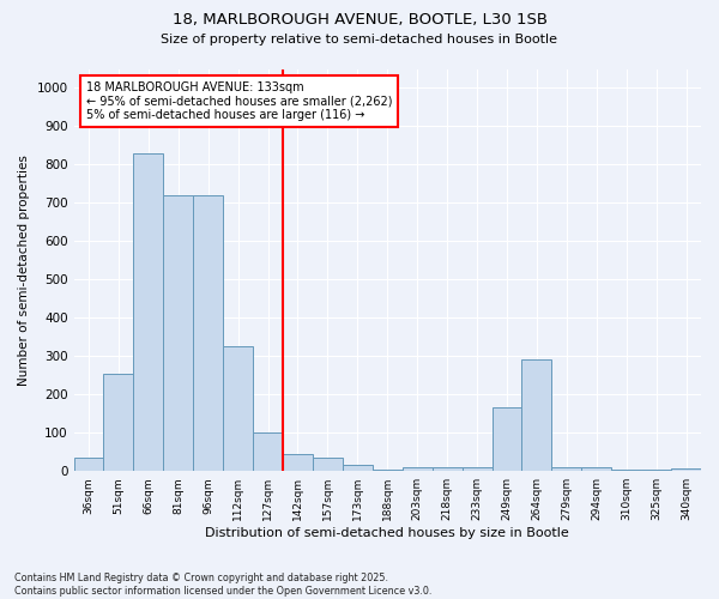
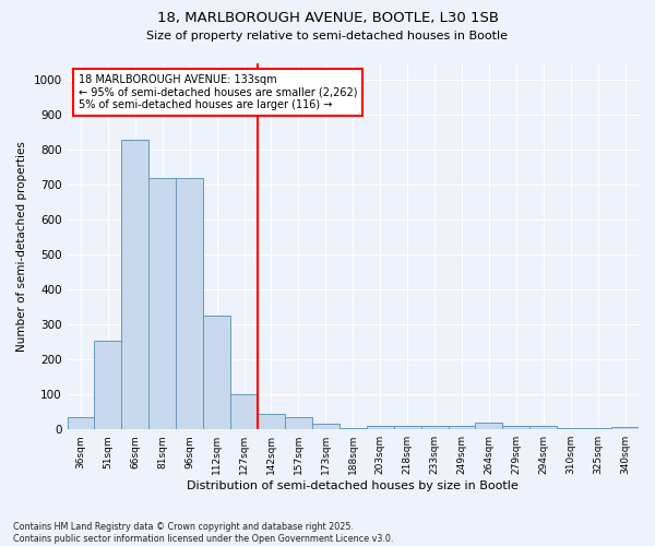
249sqm: 165 -> 10
264sqm: 290 -> 20
